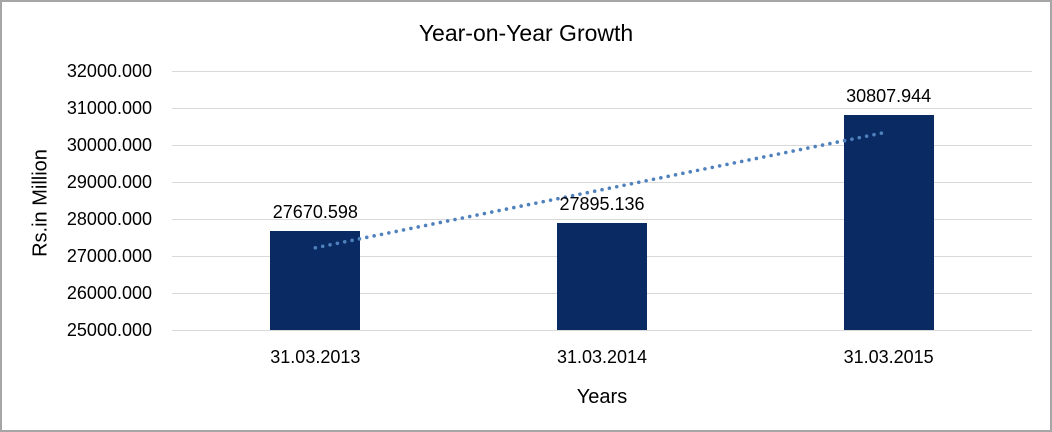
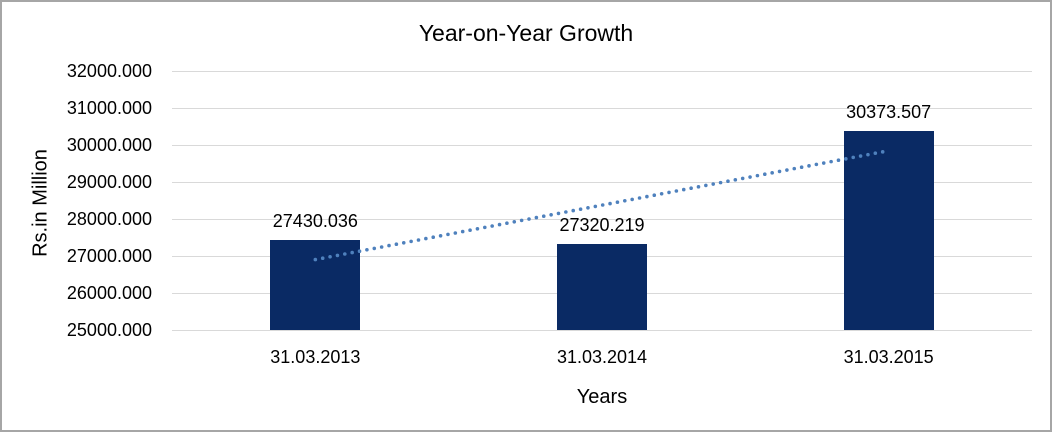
31.03.2013: 27670.598 -> 27430.036
31.03.2014: 27895.136 -> 27320.219
31.03.2015: 30807.944 -> 30373.507
